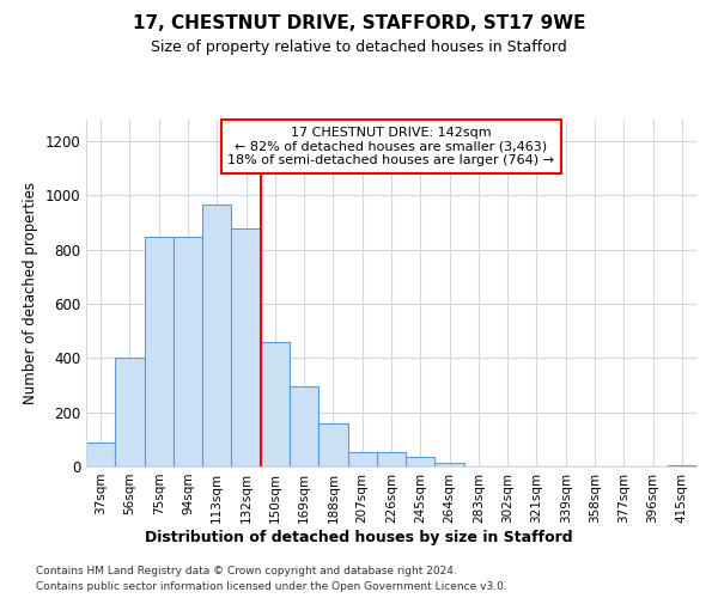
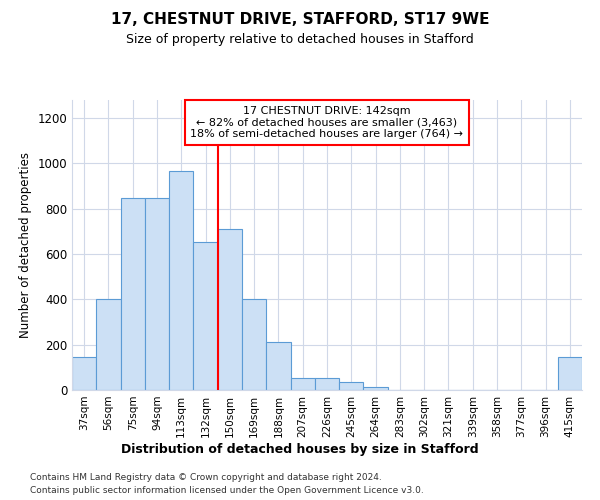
37sqm: 90 -> 145
132sqm: 880 -> 655
150sqm: 460 -> 710
169sqm: 295 -> 400
188sqm: 160 -> 210
415sqm: 5 -> 145
